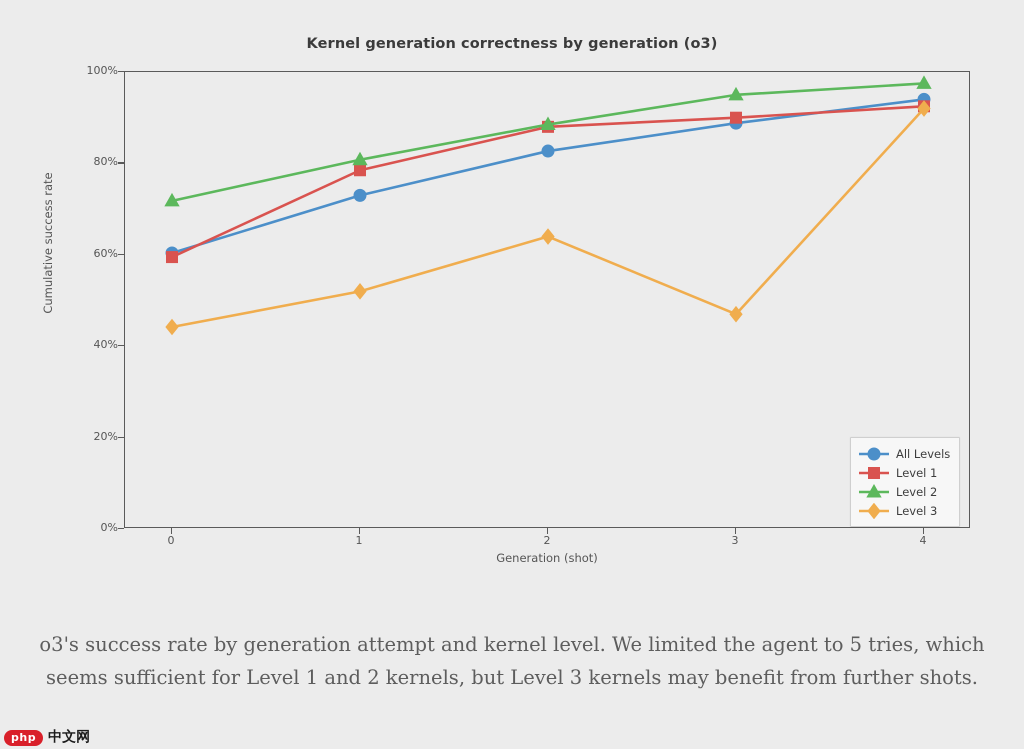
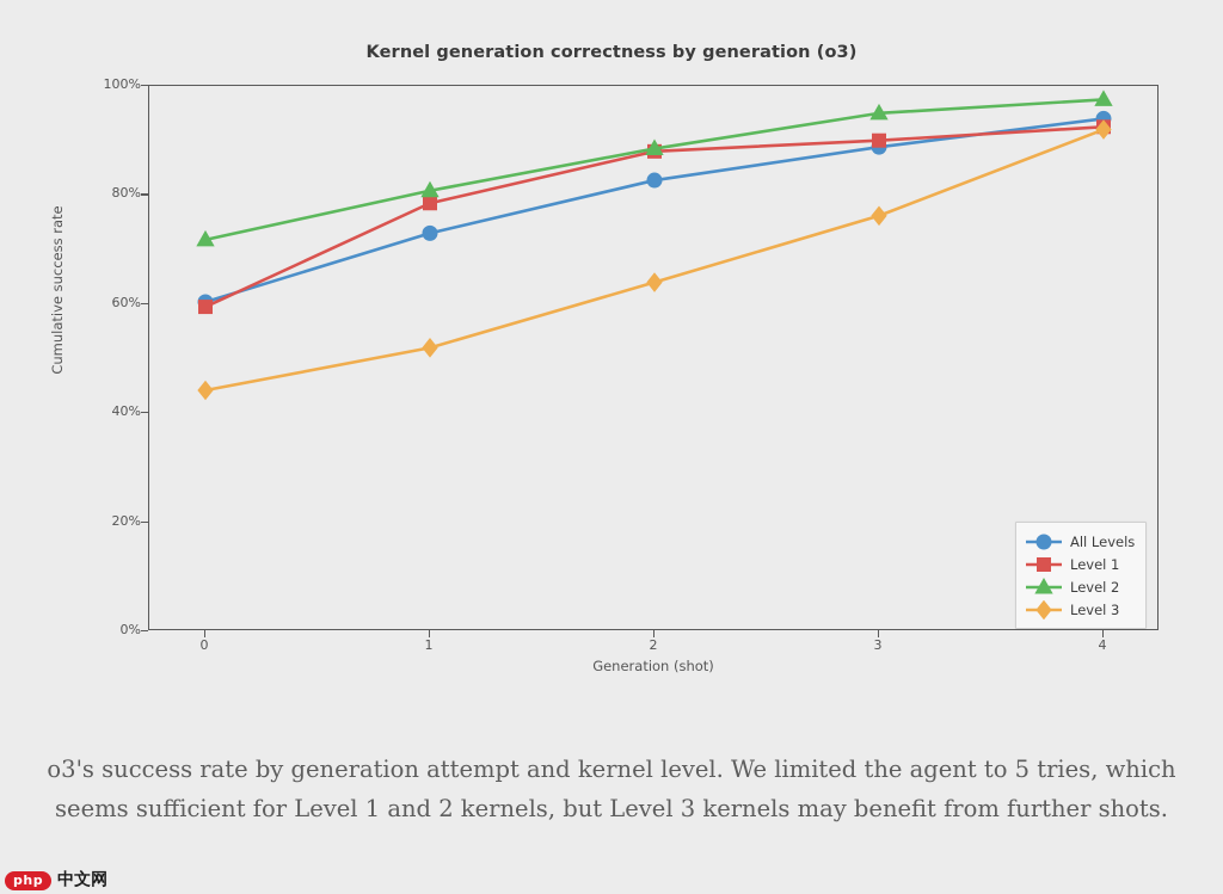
Level 3/3: 47% -> 76%
